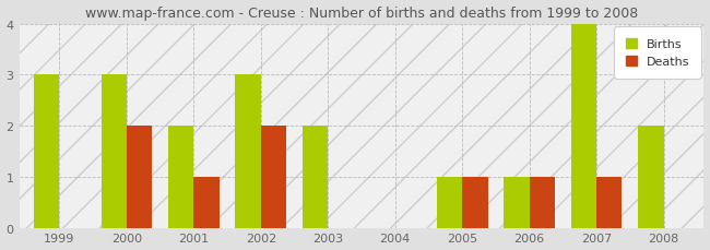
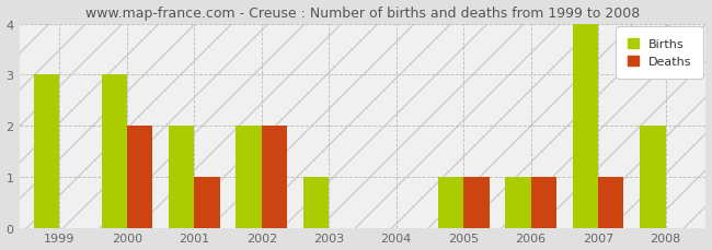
Births/2002: 3 -> 2
Births/2003: 2 -> 1
